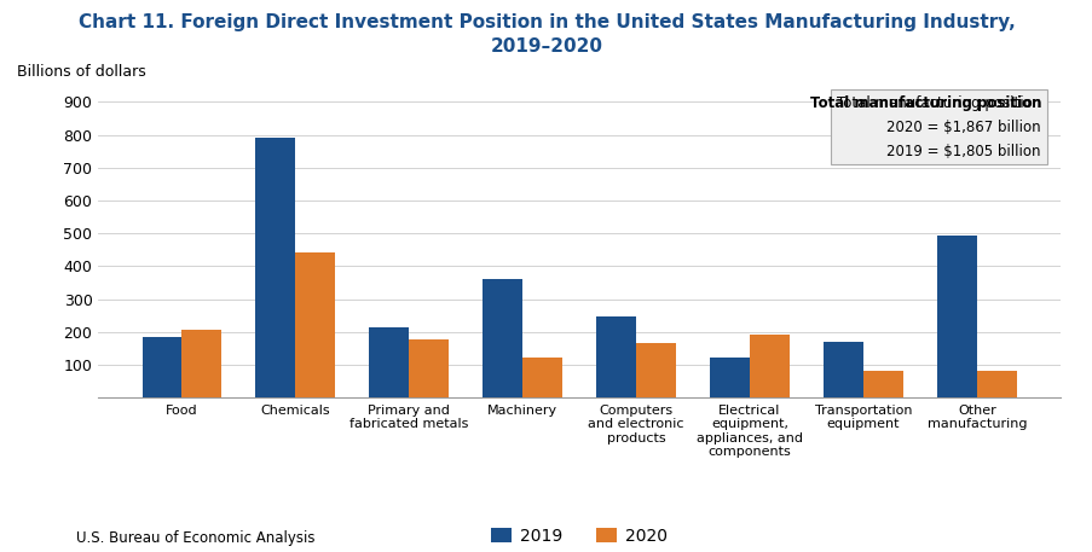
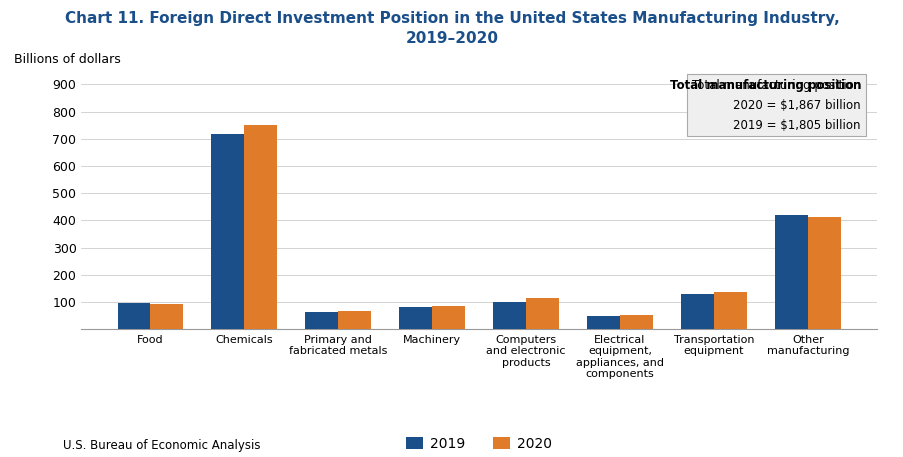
2019/Food: 185 -> 97
2020/Food: 205 -> 93
2019/Chemicals: 790 -> 718
2020/Chemicals: 440 -> 752
2019/Primary and fabricated metals: 215 -> 62
2020/Primary and fabricated metals: 175 -> 67
2019/Machinery: 360 -> 82
2020/Machinery: 120 -> 85
2019/Computers and electronic products: 245 -> 100
2020/Computers and electronic products: 165 -> 113
2019/Electrical equipment, appliances, and components: 120 -> 48
2020/Electrical equipment, appliances, and components: 190 -> 50
2019/Transportation equipment: 170 -> 130
2020/Transportation equipment: 80 -> 135
2019/Other manufacturing: 495 -> 420
2020/Other manufacturing: 80 -> 413
